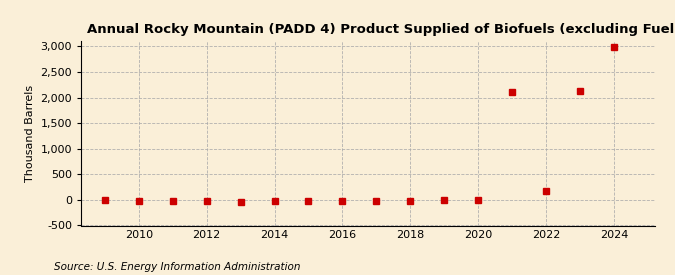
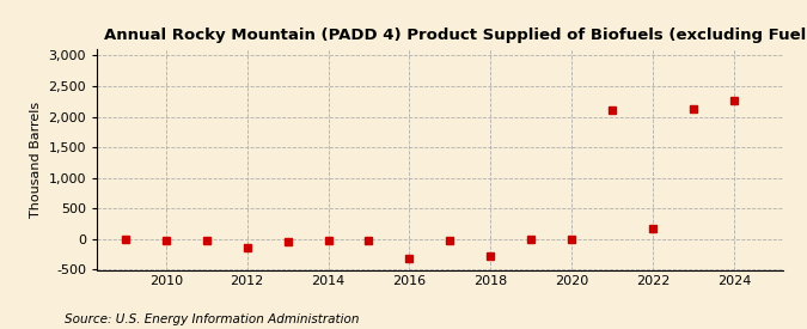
2012: -30 -> -140
2016: -20 -> -320
2018: -20 -> -280
2024: 2,980 -> 2,260
